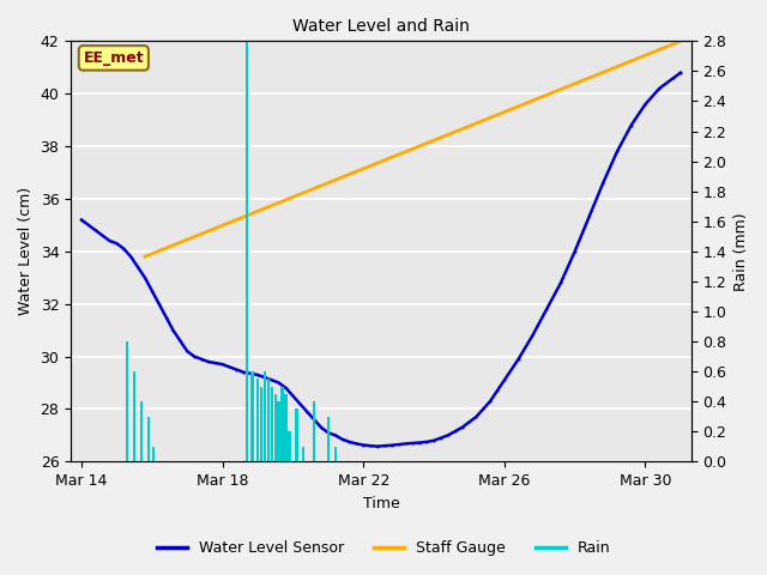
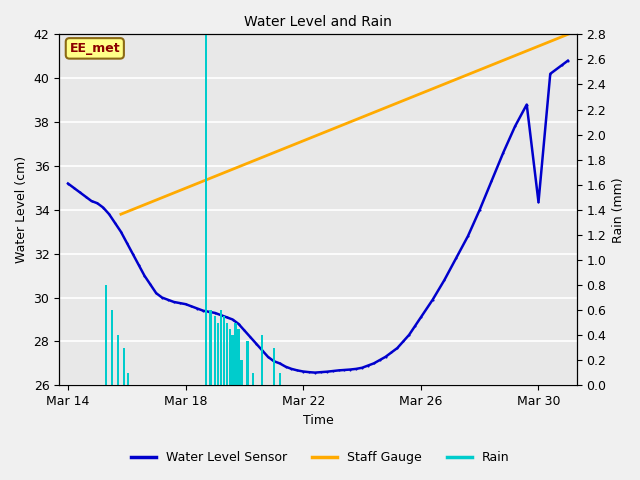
Water Level Sensor/Mar 30: 39.60 -> 34.35
